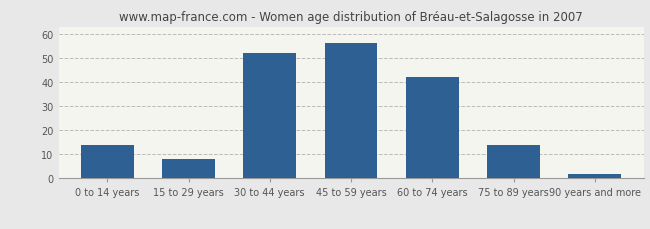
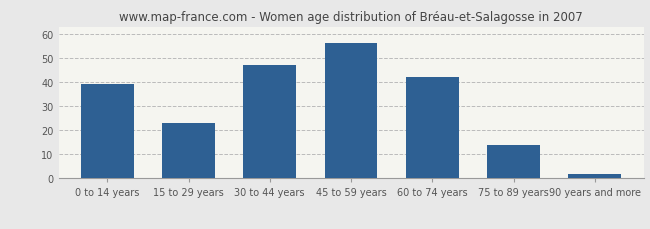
0 to 14 years: 14 -> 39
15 to 29 years: 8 -> 23
30 to 44 years: 52 -> 47
